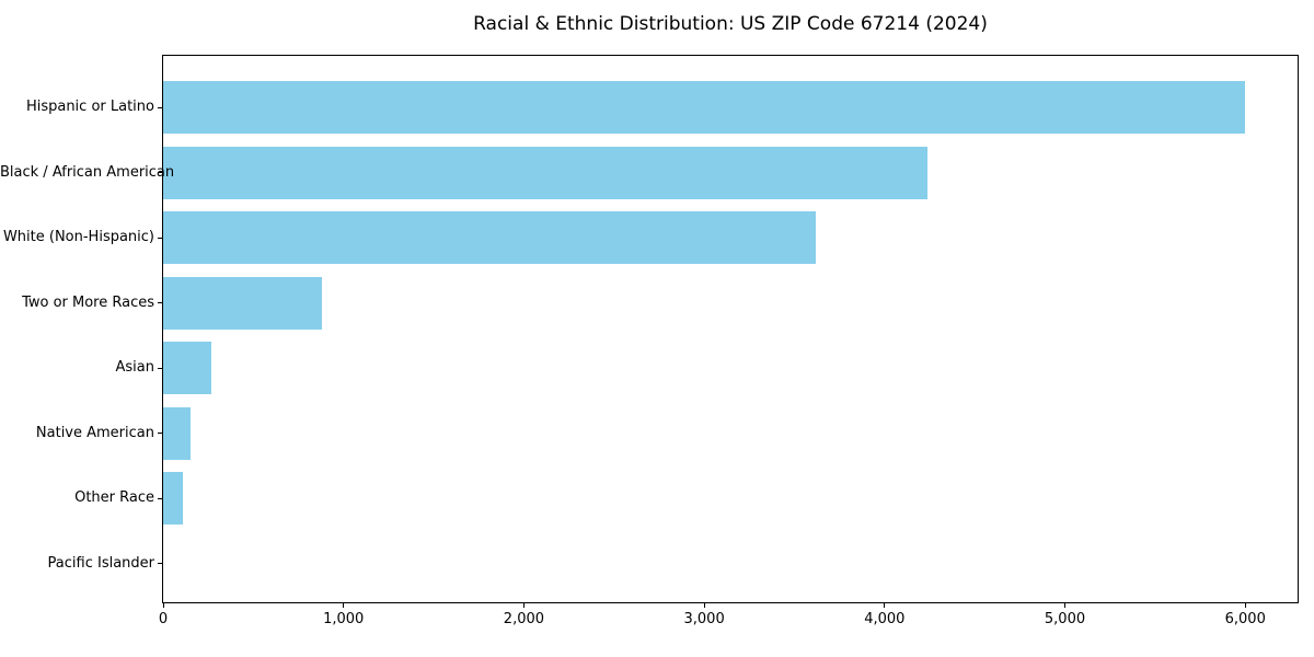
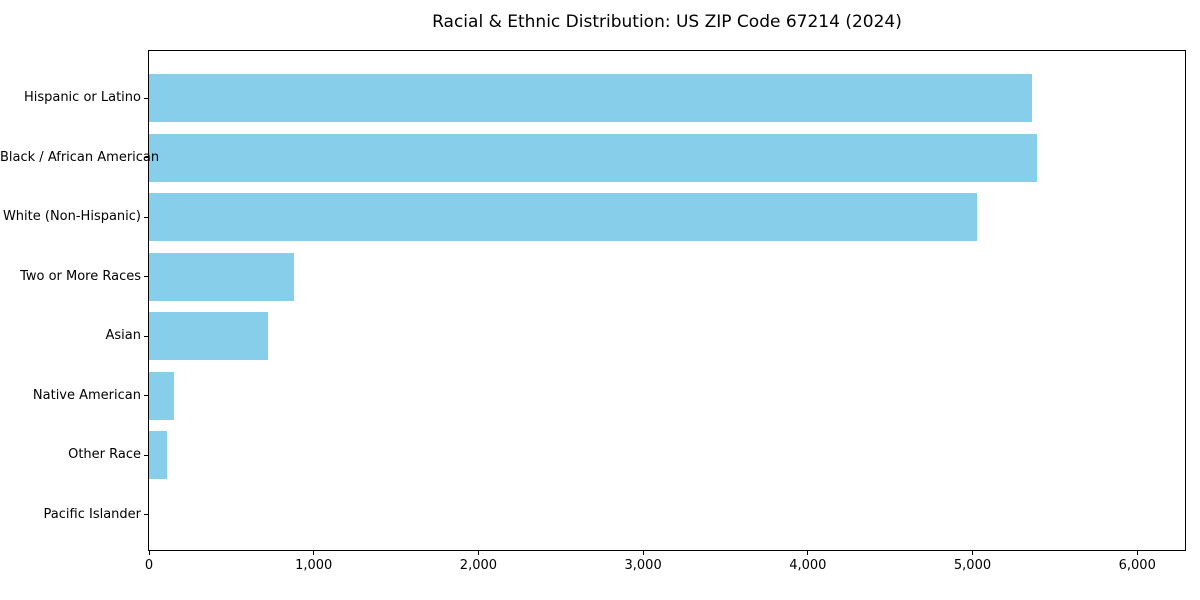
Hispanic or Latino: 6000 -> 5360
Black / African American: 4240 -> 5390
White (Non-Hispanic): 3620 -> 5030
Asian: 270 -> 720
